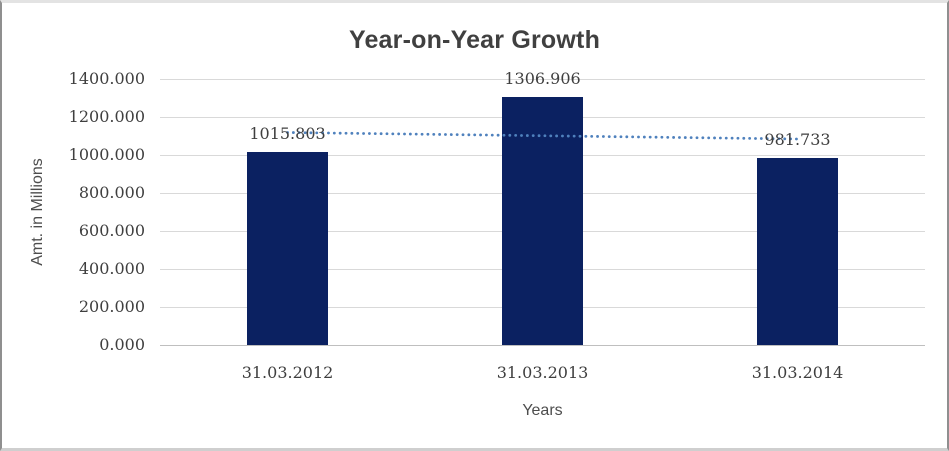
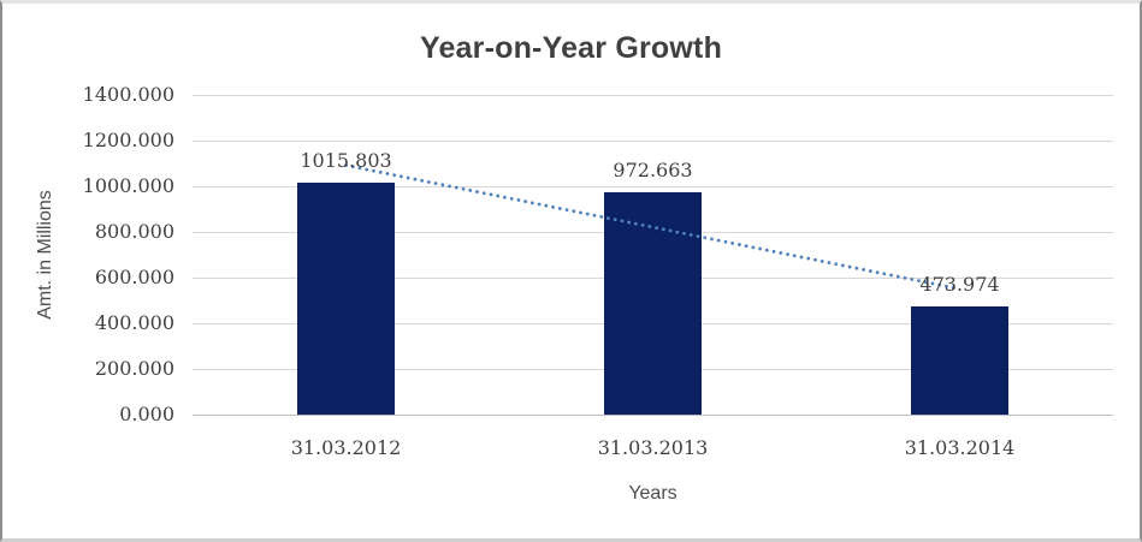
31.03.2013: 1306.906 -> 972.663
31.03.2014: 981.733 -> 473.974
